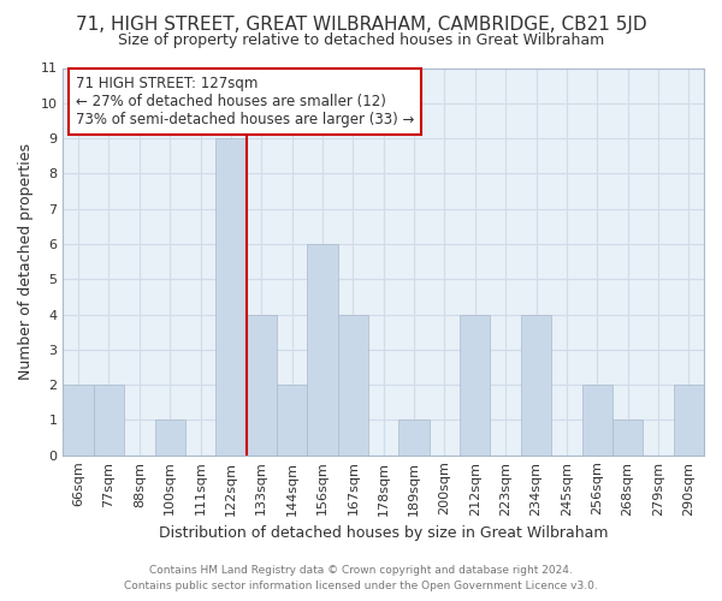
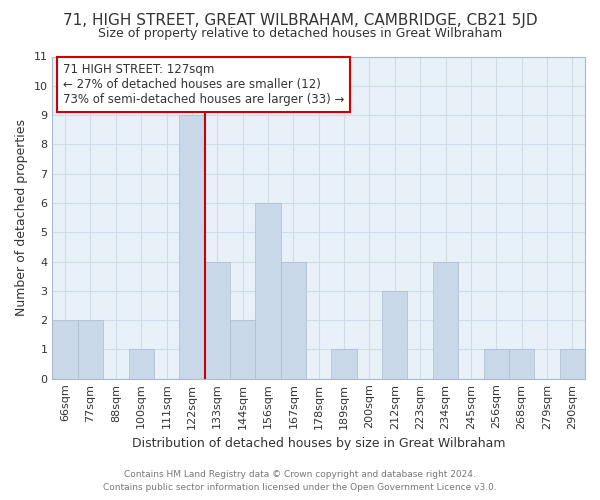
212sqm: 4 -> 3
256sqm: 2 -> 1
290sqm: 2 -> 1
